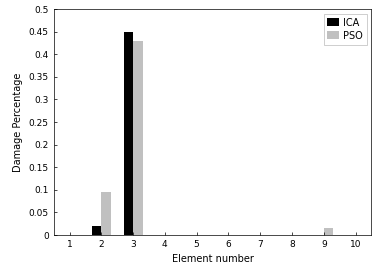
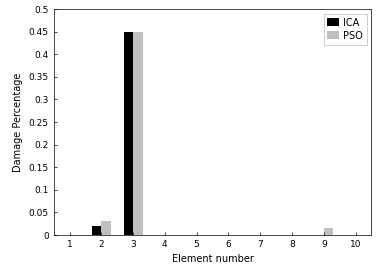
PSO/2: 0.095 -> 0.030
PSO/3: 0.430 -> 0.450
